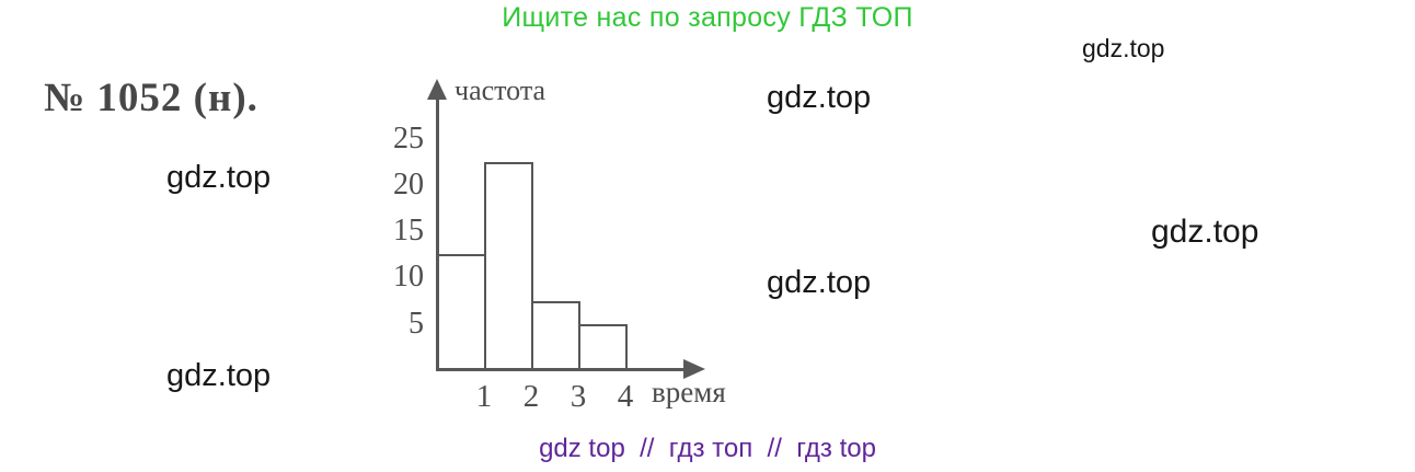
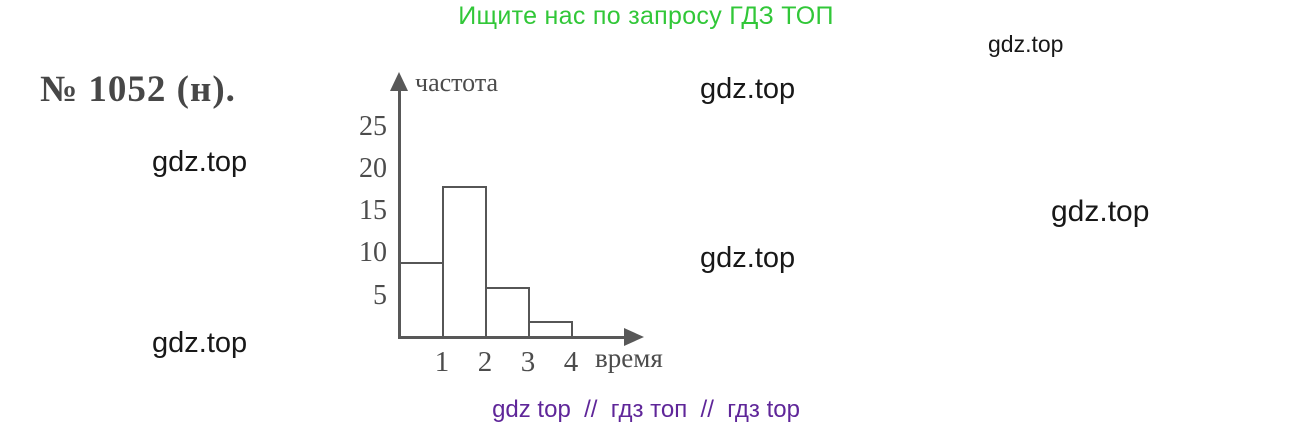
1: 12 -> 9
2: 22 -> 18
3: 8 -> 6
4: 5 -> 2
